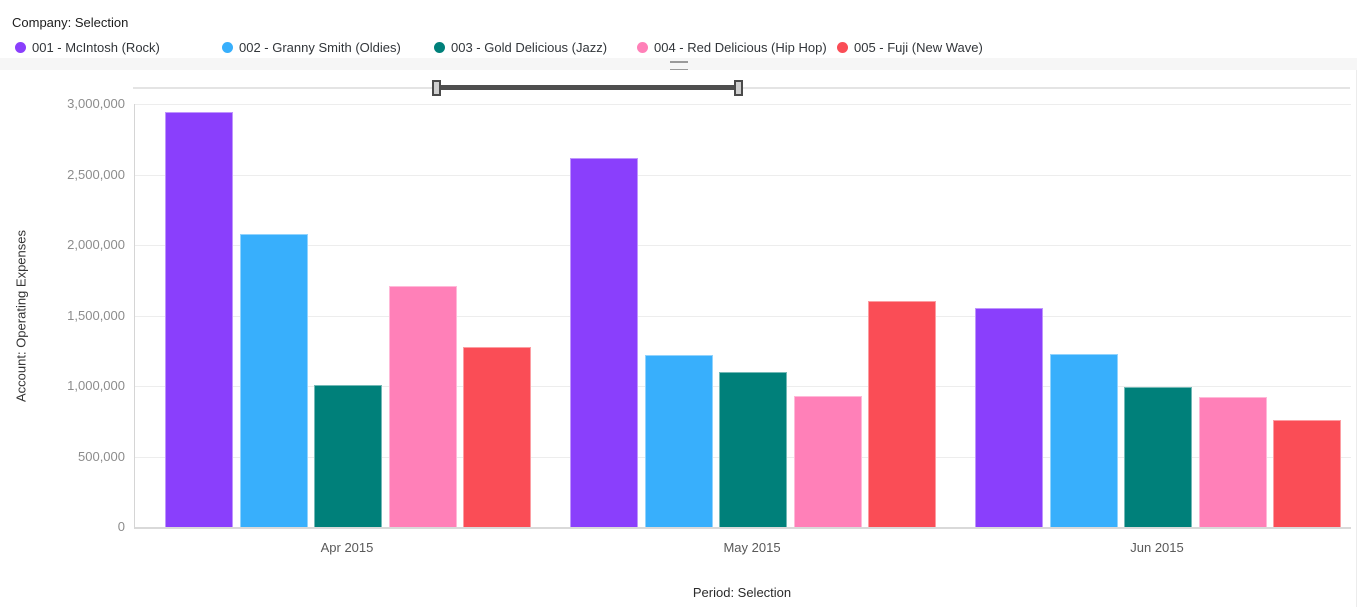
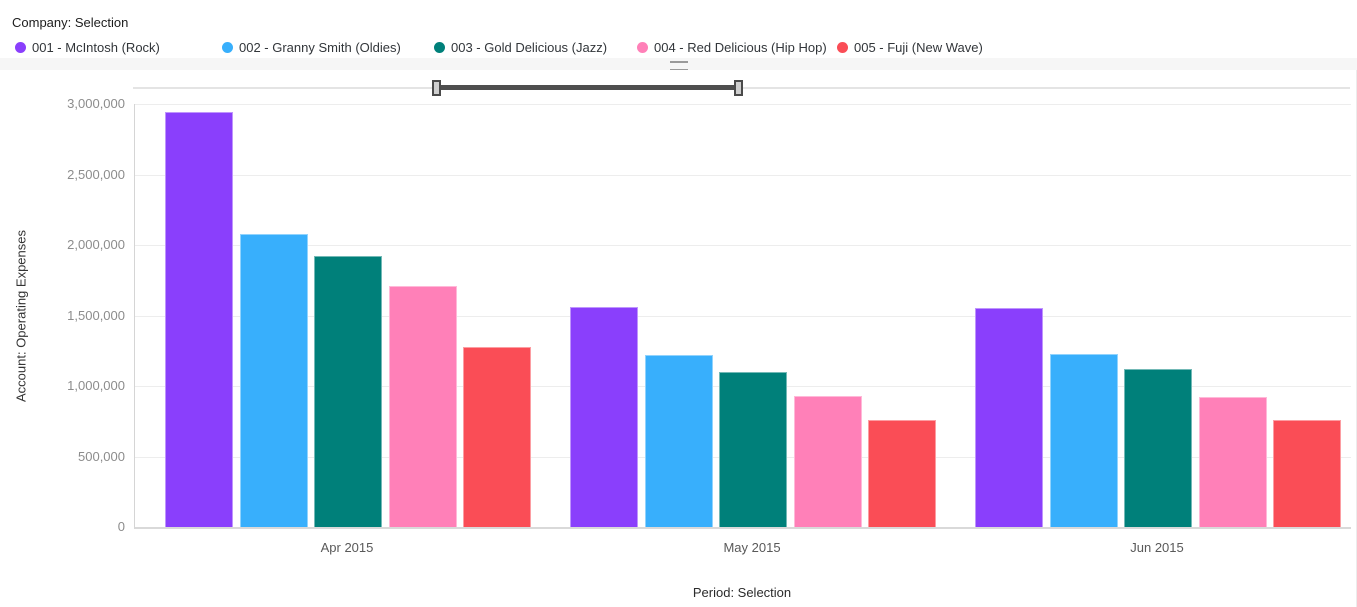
003 - Gold Delicious (Jazz)/Apr 2015: 1010000 -> 1920000
001 - McIntosh (Rock)/May 2015: 2620000 -> 1560000
005 - Fuji (New Wave)/May 2015: 1600000 -> 760000
003 - Gold Delicious (Jazz)/Jun 2015: 990000 -> 1120000
